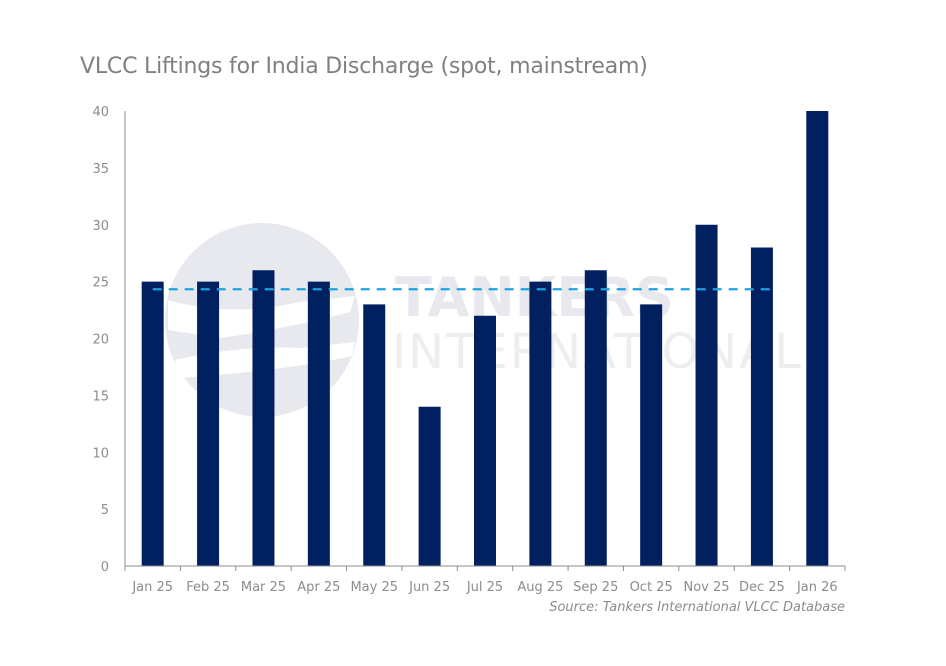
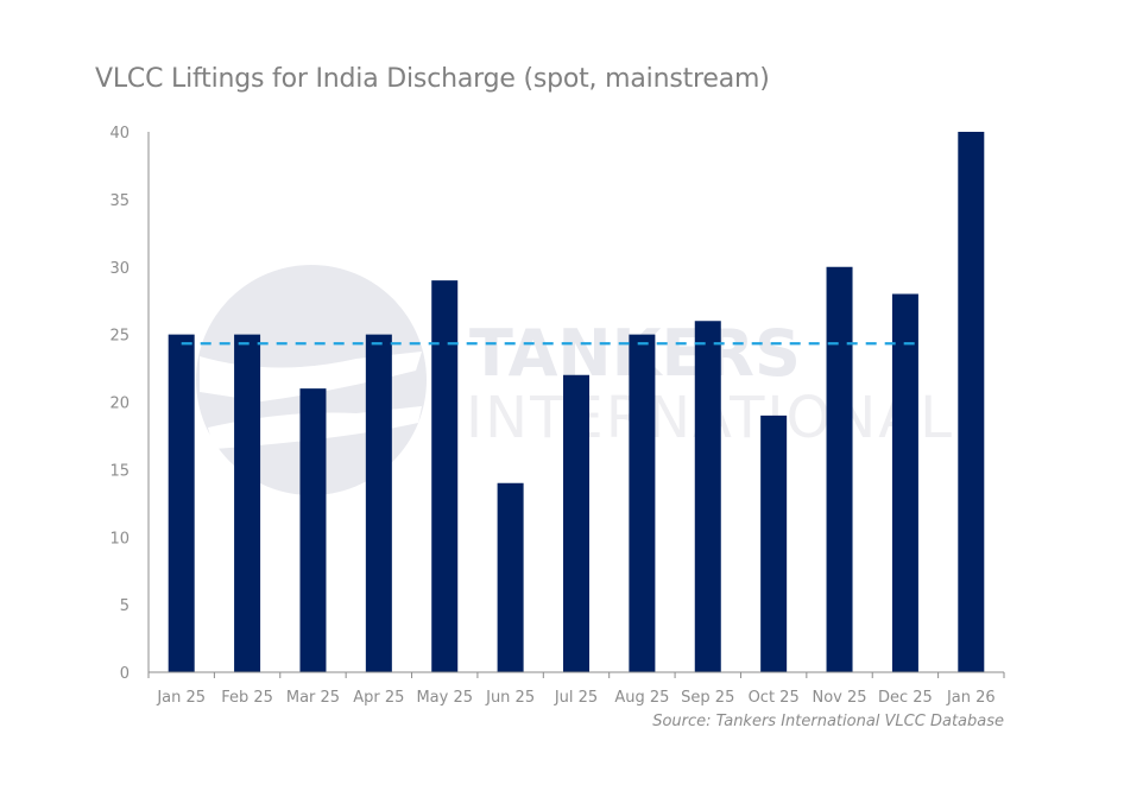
Mar 25: 26 -> 21
May 25: 23 -> 29
Oct 25: 23 -> 19
